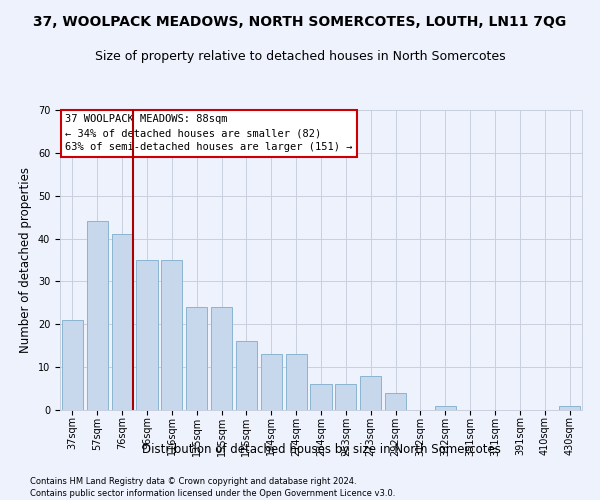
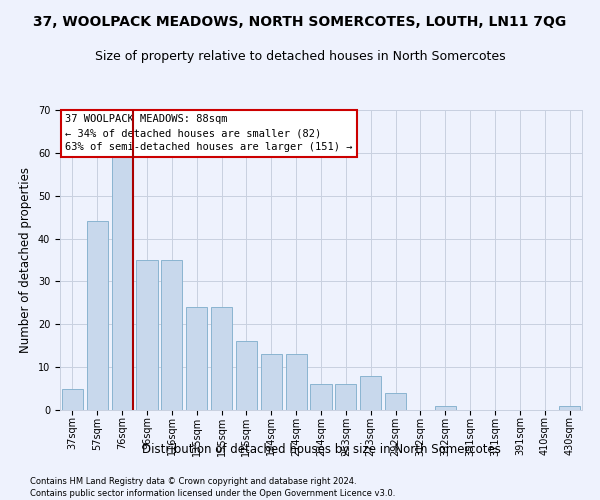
37sqm: 21 -> 5
76sqm: 41 -> 59
